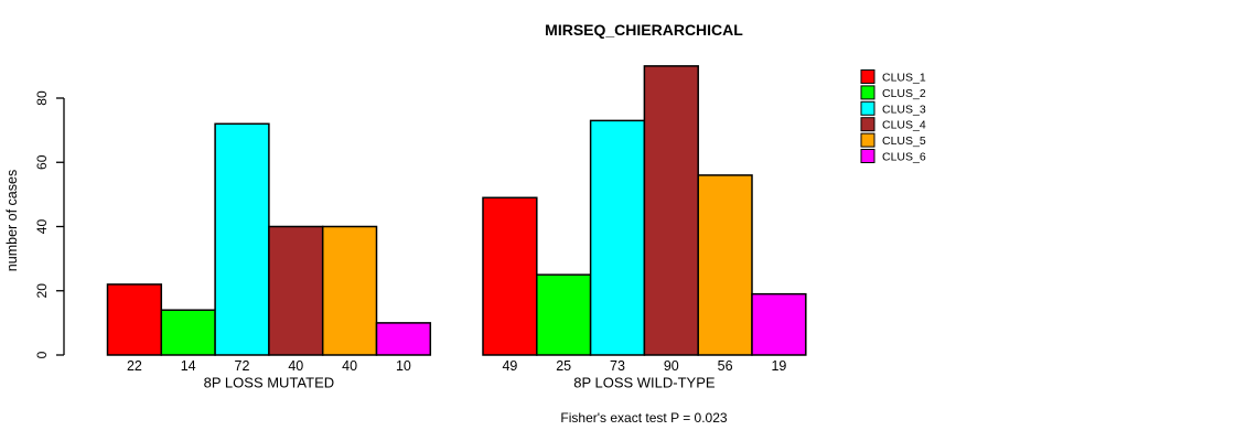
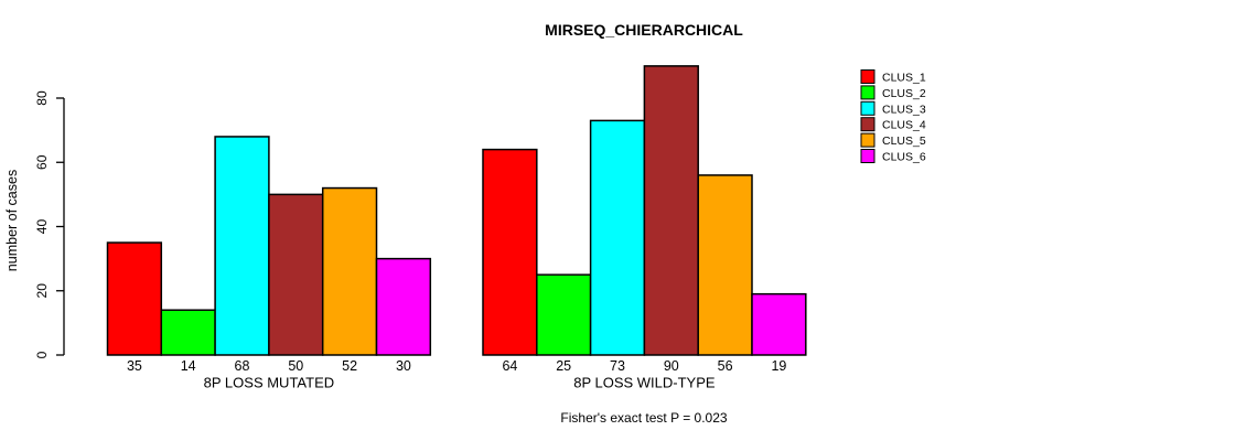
CLUS_1/8P LOSS MUTATED: 22 -> 35
CLUS_3/8P LOSS MUTATED: 72 -> 68
CLUS_4/8P LOSS MUTATED: 40 -> 50
CLUS_5/8P LOSS MUTATED: 40 -> 52
CLUS_6/8P LOSS MUTATED: 10 -> 30
CLUS_1/8P LOSS WILD-TYPE: 49 -> 64
